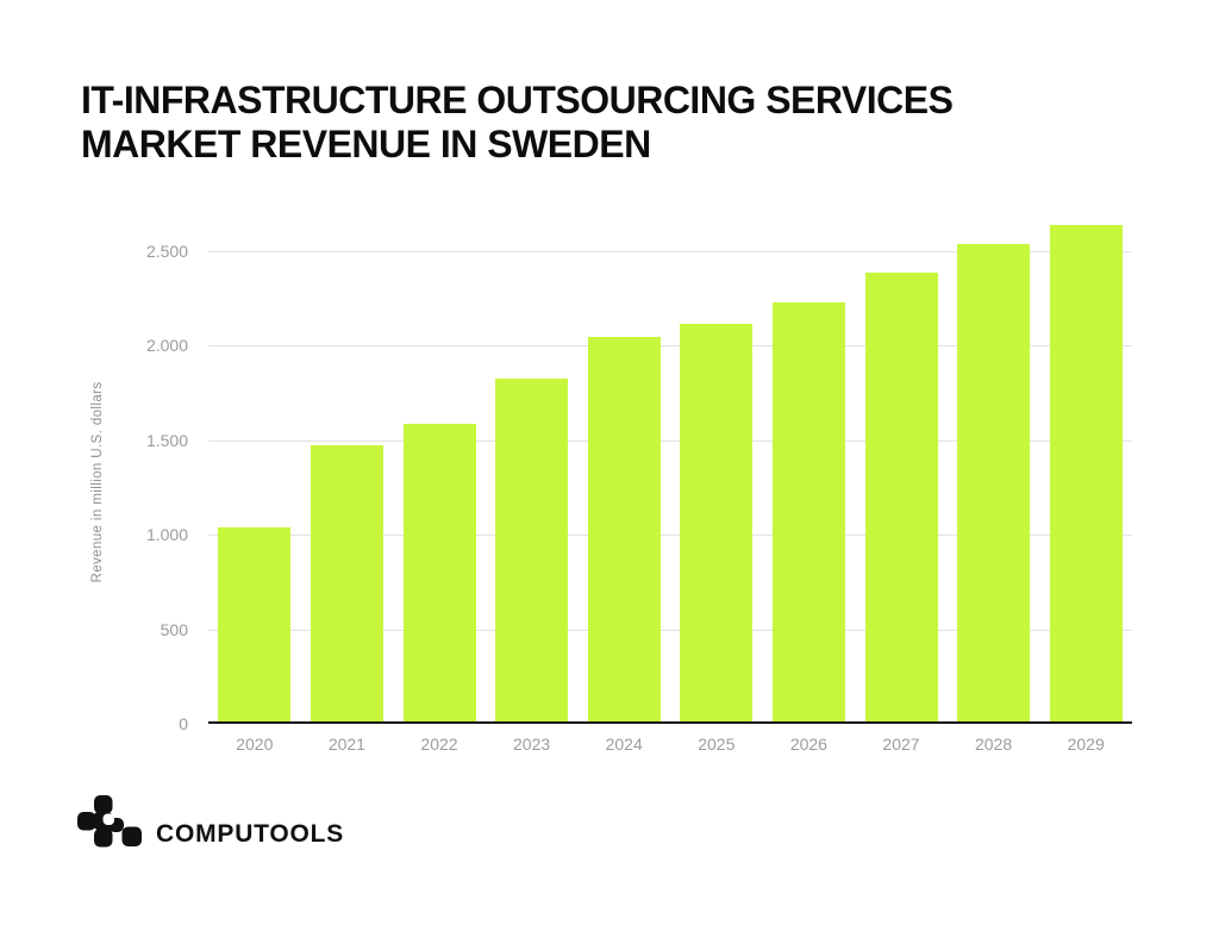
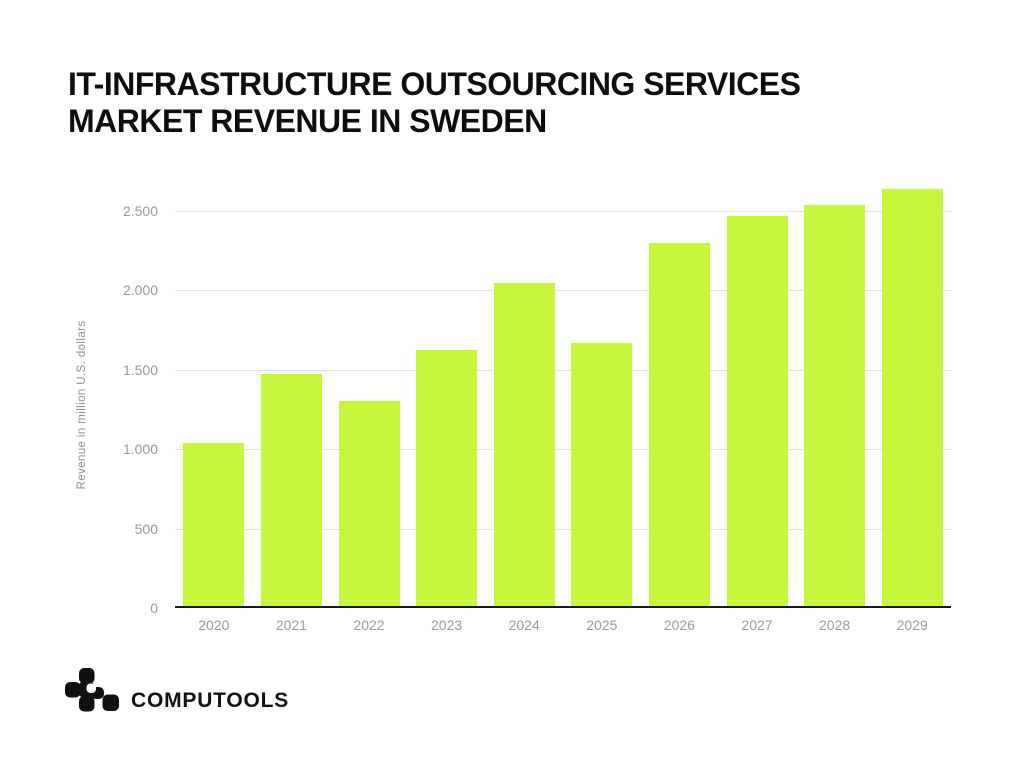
2022: 1580 -> 1300
2023: 1820 -> 1620
2025: 2110 -> 1660
2026: 2220 -> 2290
2027: 2380 -> 2460
